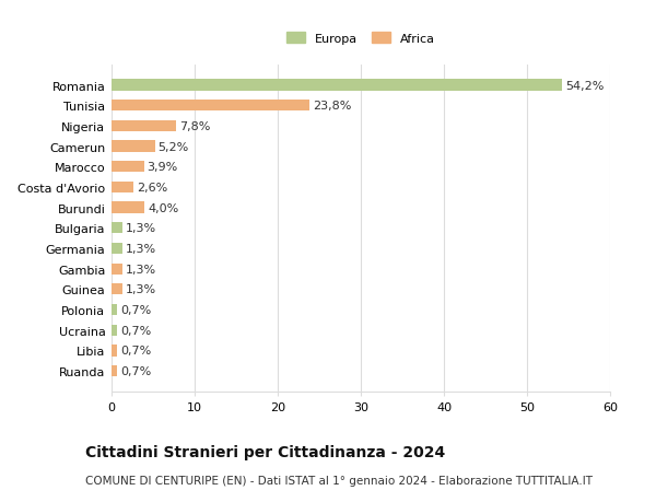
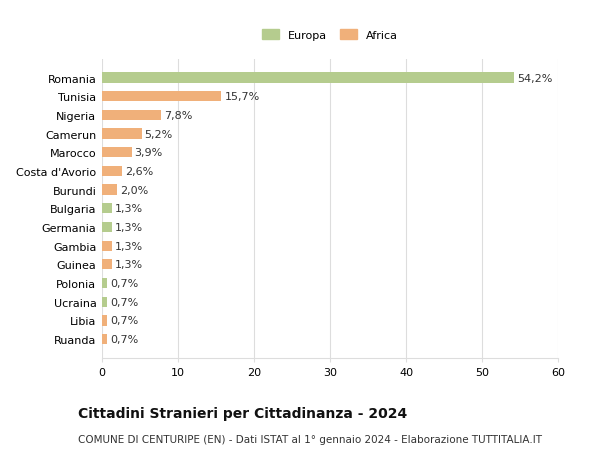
Tunisia: 23,8% -> 15,7%
Burundi: 4,0% -> 2,0%
